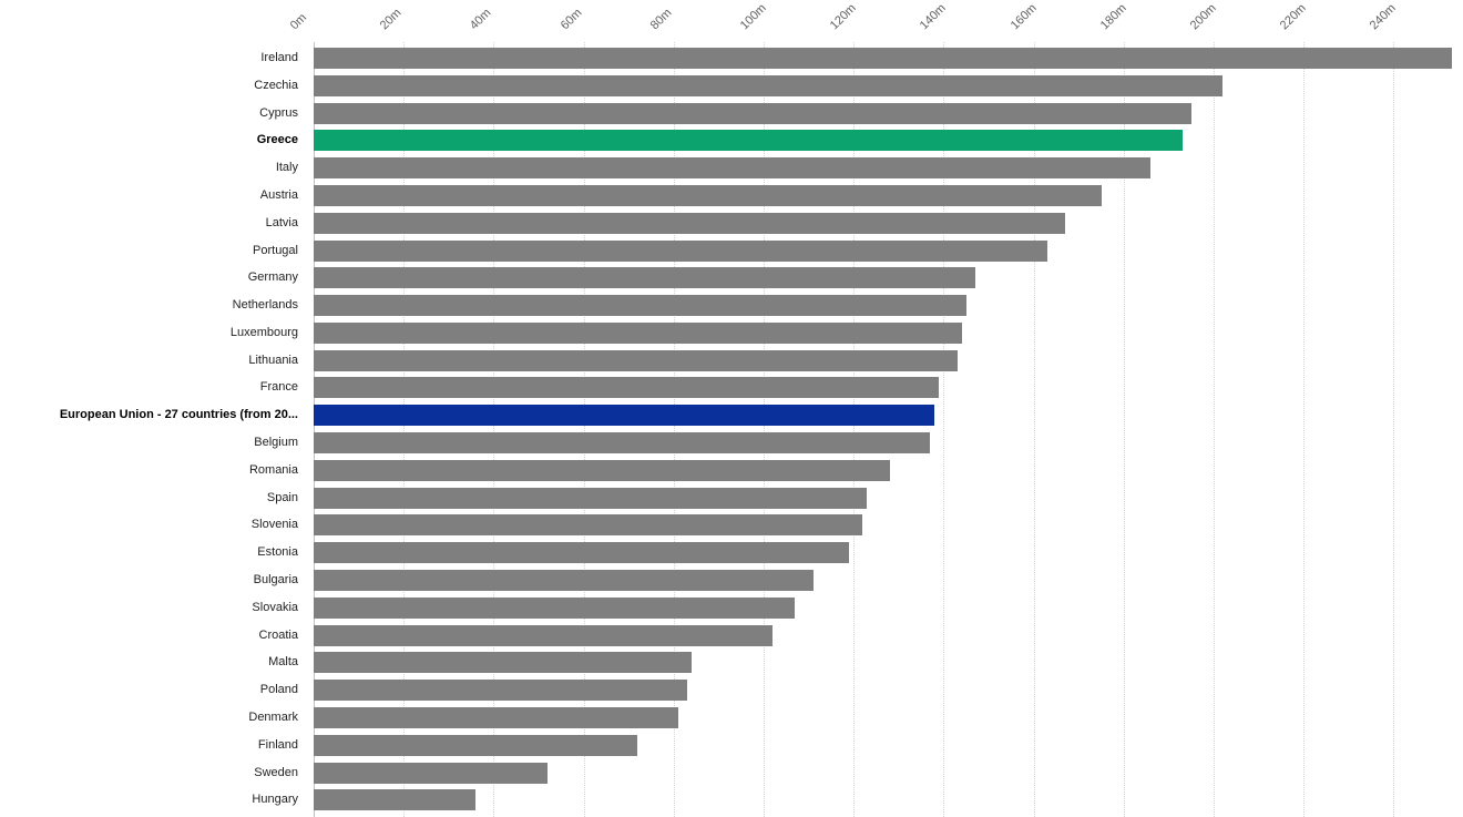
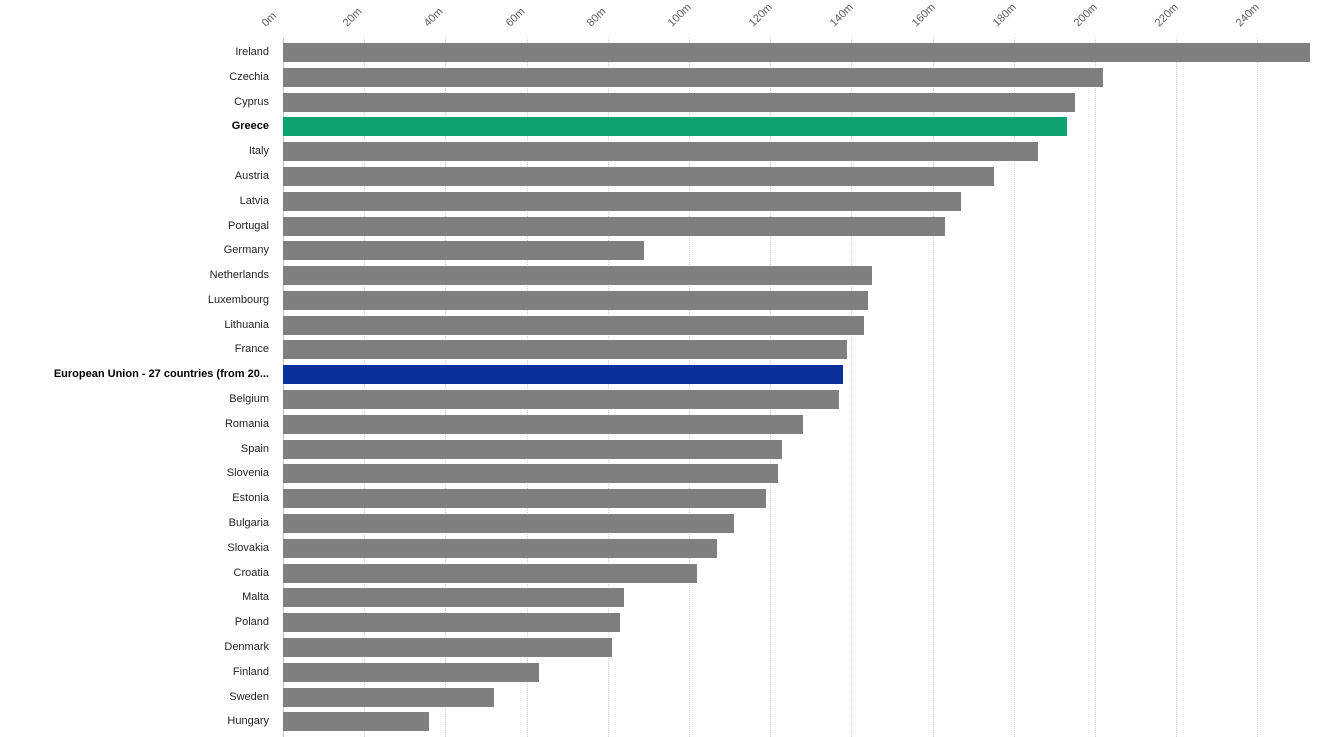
Germany: 147m -> 89m
Finland: 72m -> 63m
